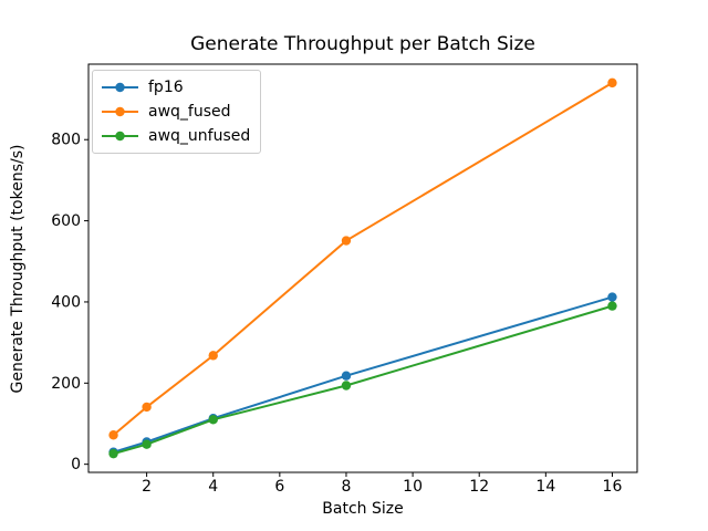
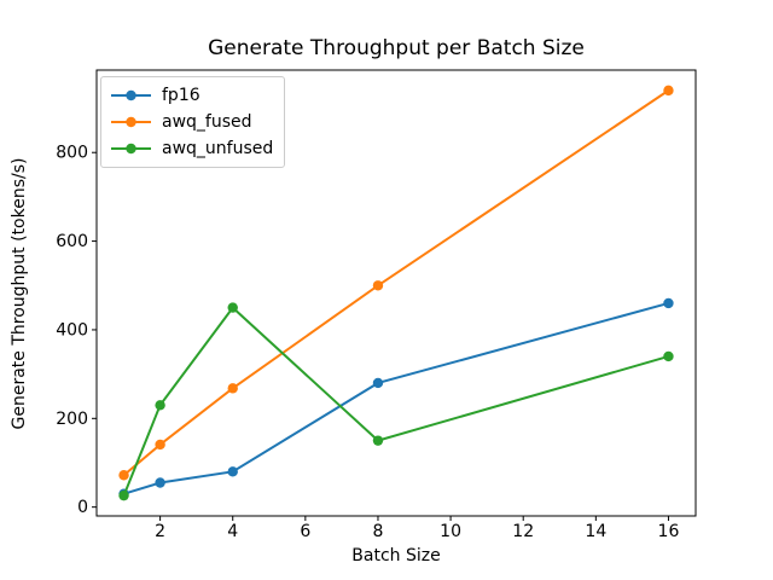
awq_unfused/2: 50 -> 230
fp16/4: 110 -> 80
awq_unfused/4: 110 -> 450
fp16/8: 220 -> 280
awq_fused/8: 550 -> 500
awq_unfused/8: 190 -> 150
fp16/16: 410 -> 460
awq_unfused/16: 390 -> 340
